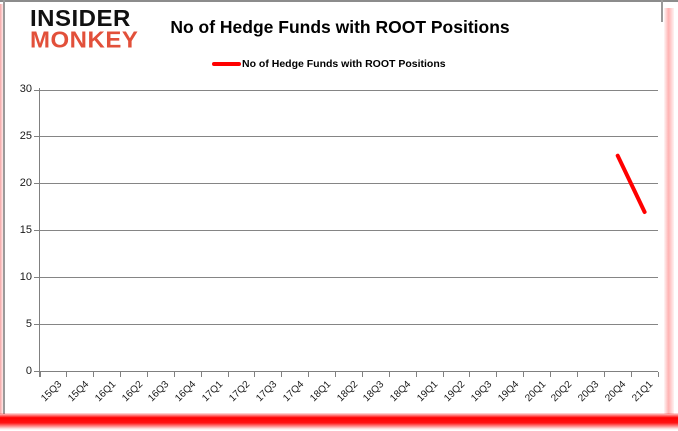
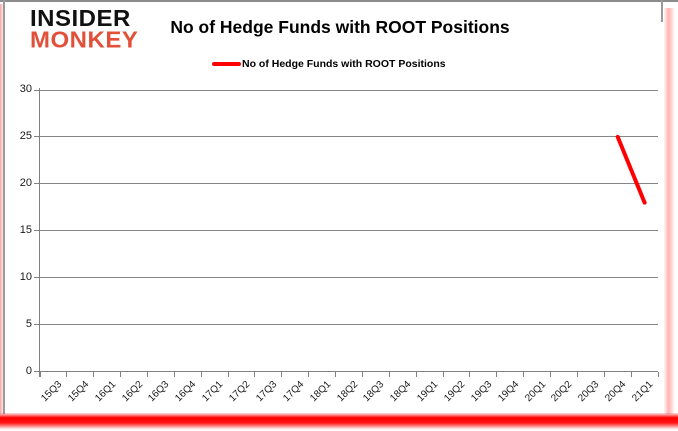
20Q4: 23 -> 25
21Q1: 17 -> 18
